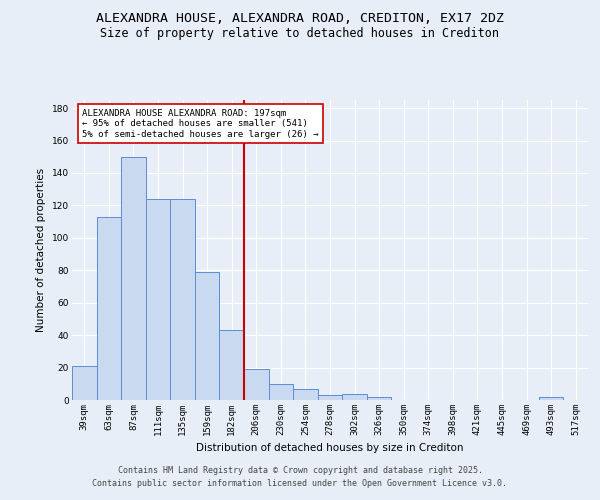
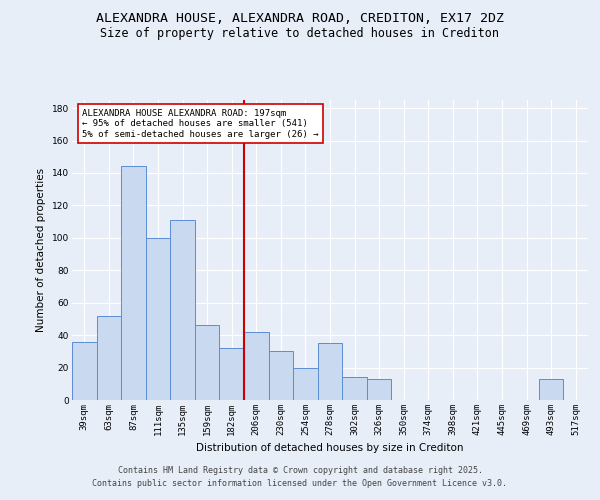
39sqm: 21 -> 36
63sqm: 113 -> 52
87sqm: 150 -> 144
111sqm: 124 -> 100
135sqm: 124 -> 111
159sqm: 79 -> 46
182sqm: 43 -> 32
206sqm: 19 -> 42
230sqm: 10 -> 30
254sqm: 7 -> 20
278sqm: 3 -> 35
302sqm: 4 -> 14
326sqm: 2 -> 13
493sqm: 2 -> 13
